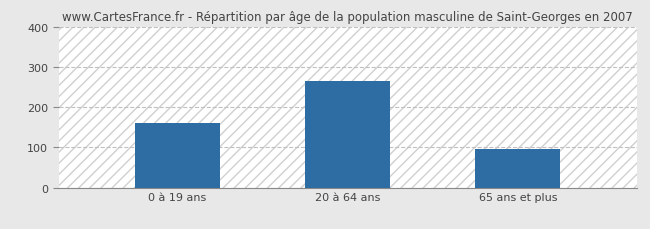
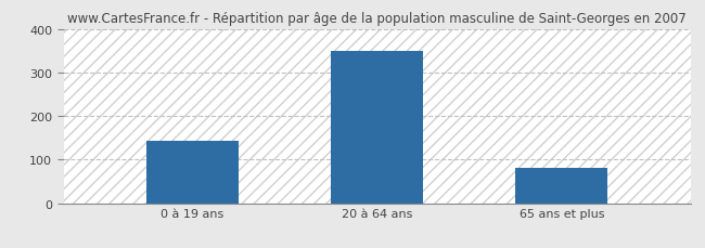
0 à 19 ans: 160 -> 143
20 à 64 ans: 265 -> 350
65 ans et plus: 95 -> 80
